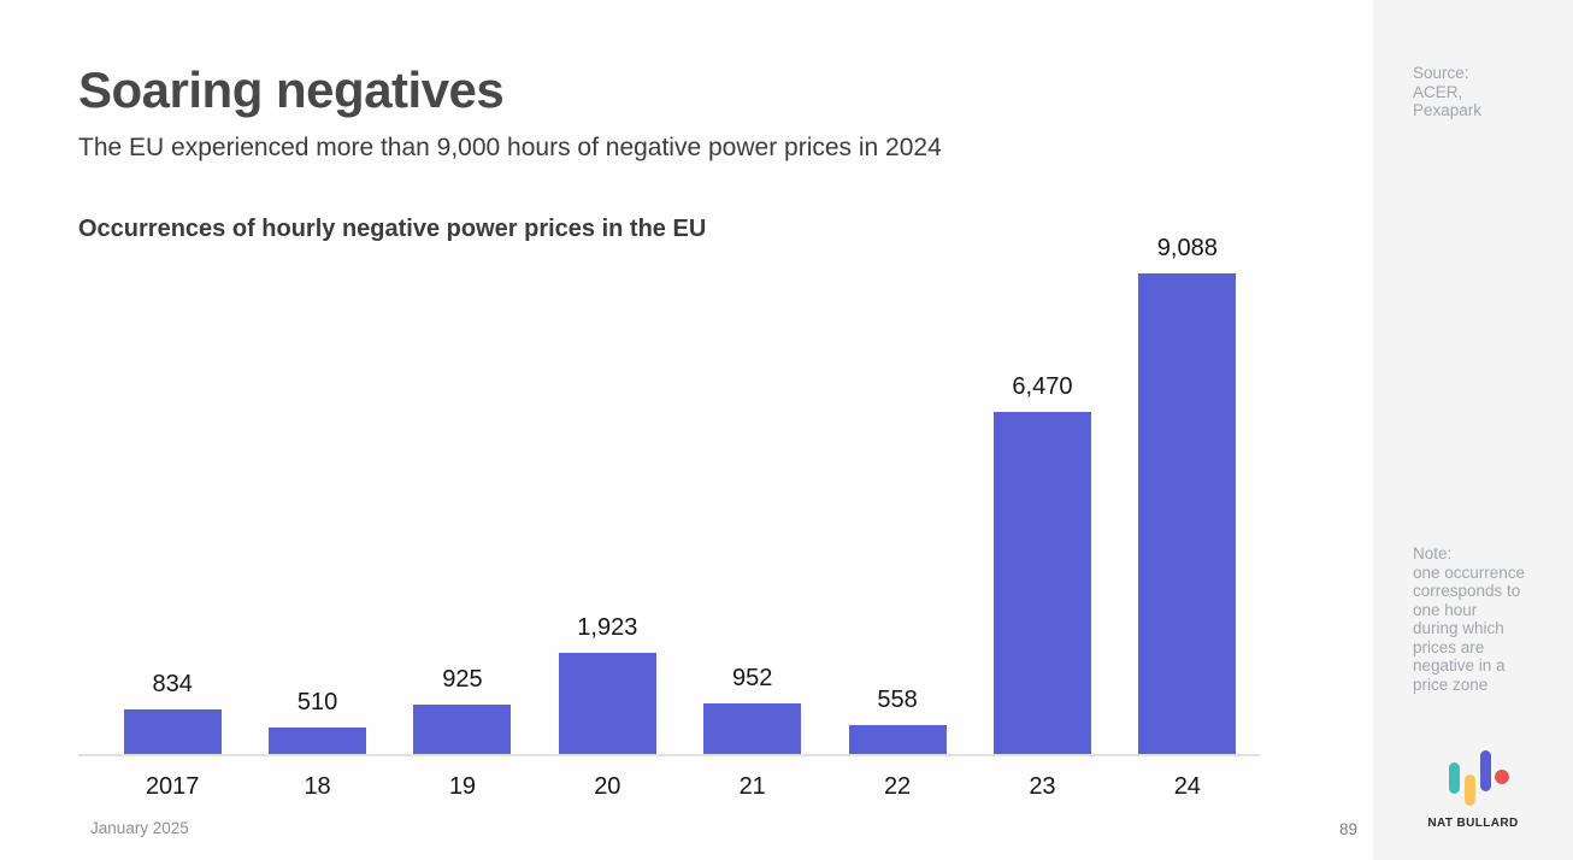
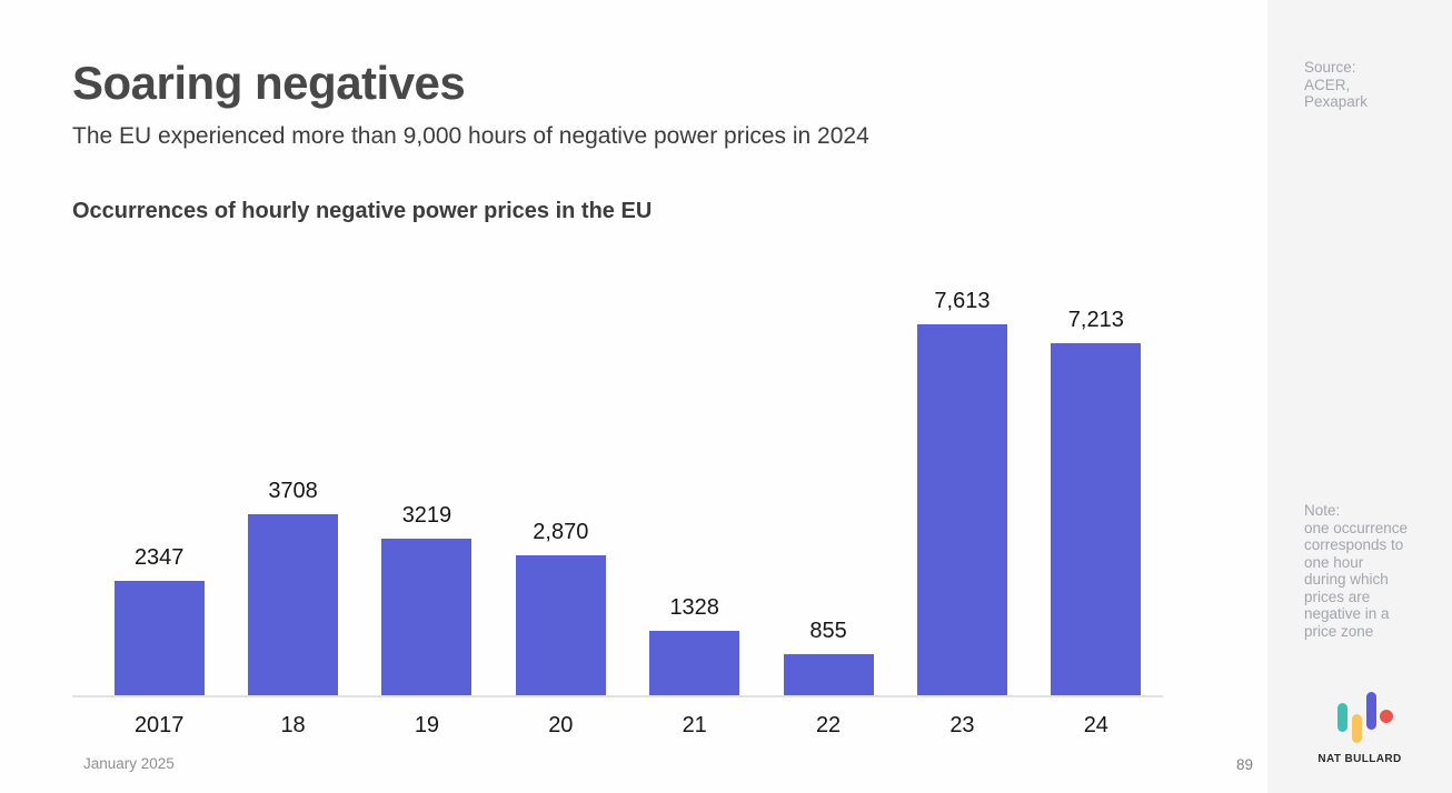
2017: 834 -> 2347
18: 510 -> 3708
19: 925 -> 3219
20: 1,923 -> 2,870
21: 952 -> 1328
22: 558 -> 855
23: 6,470 -> 7,613
24: 9,088 -> 7,213
